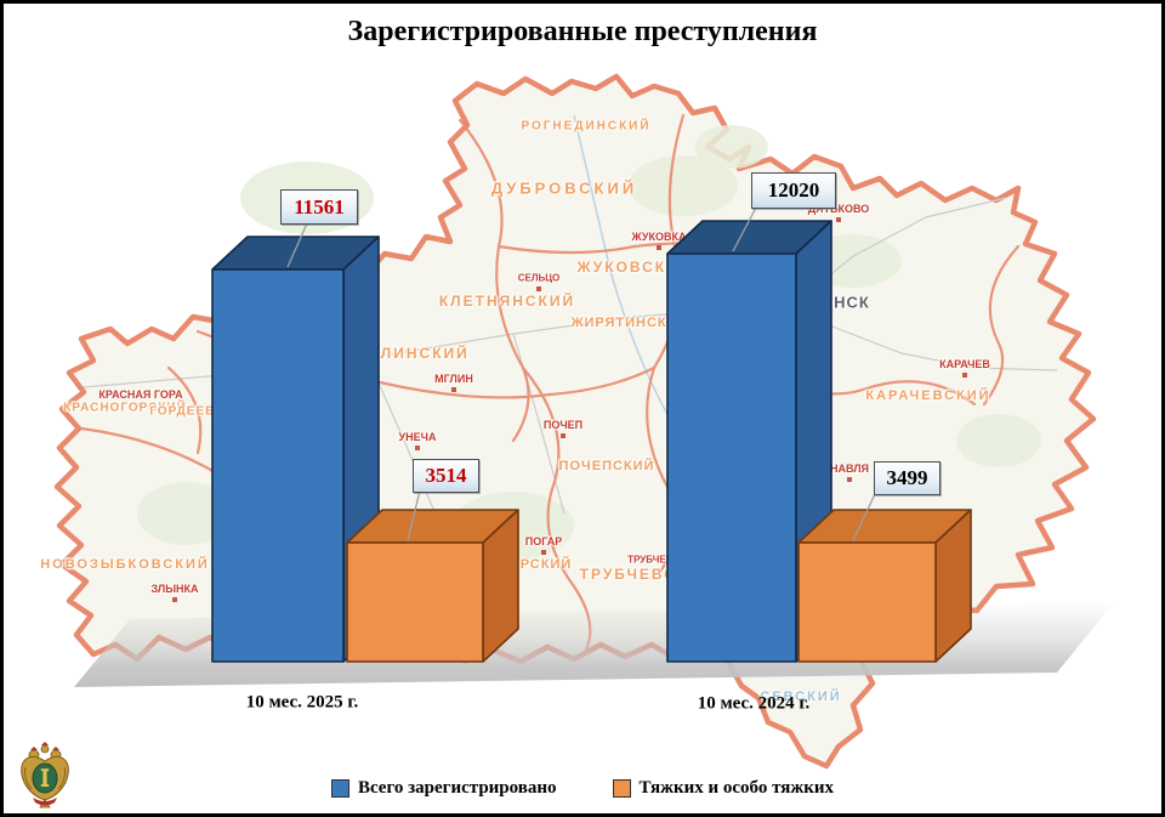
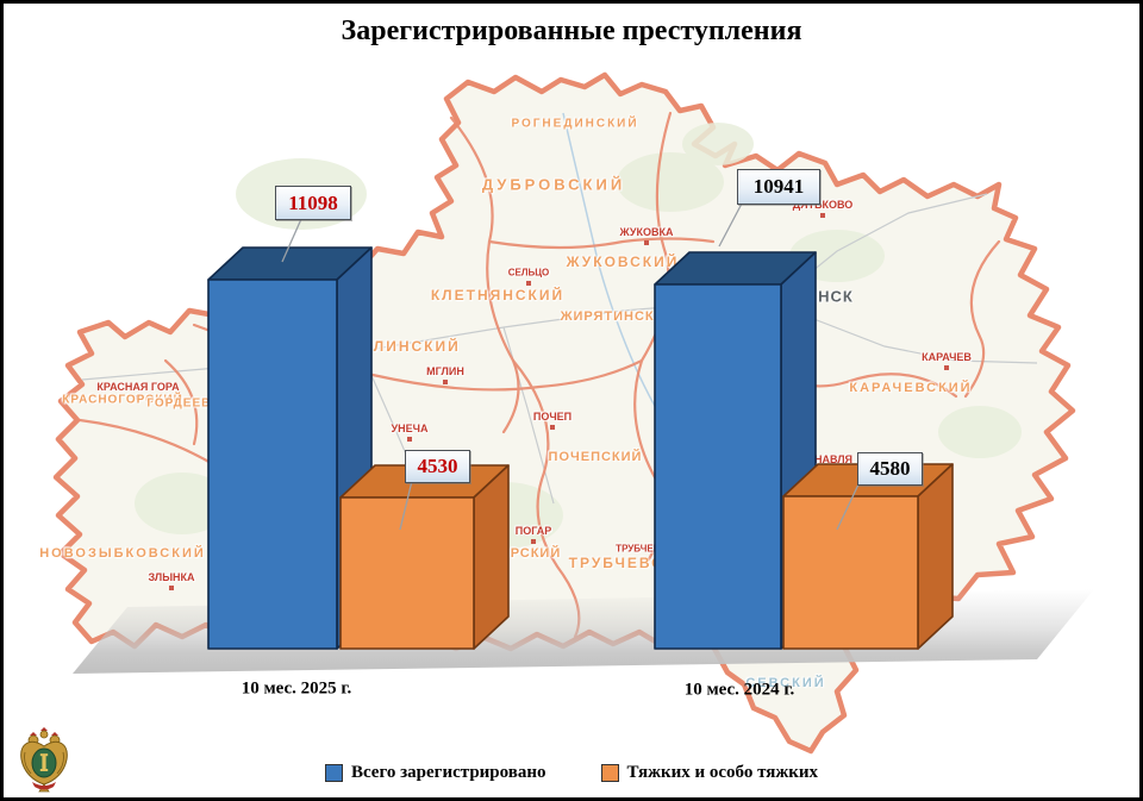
Всего зарегистрировано/10 мес. 2025 г.: 11561 -> 11098
Тяжких и особо тяжких/10 мес. 2025 г.: 3514 -> 4530
Всего зарегистрировано/10 мес. 2024 г.: 12020 -> 10941
Тяжких и особо тяжких/10 мес. 2024 г.: 3499 -> 4580
